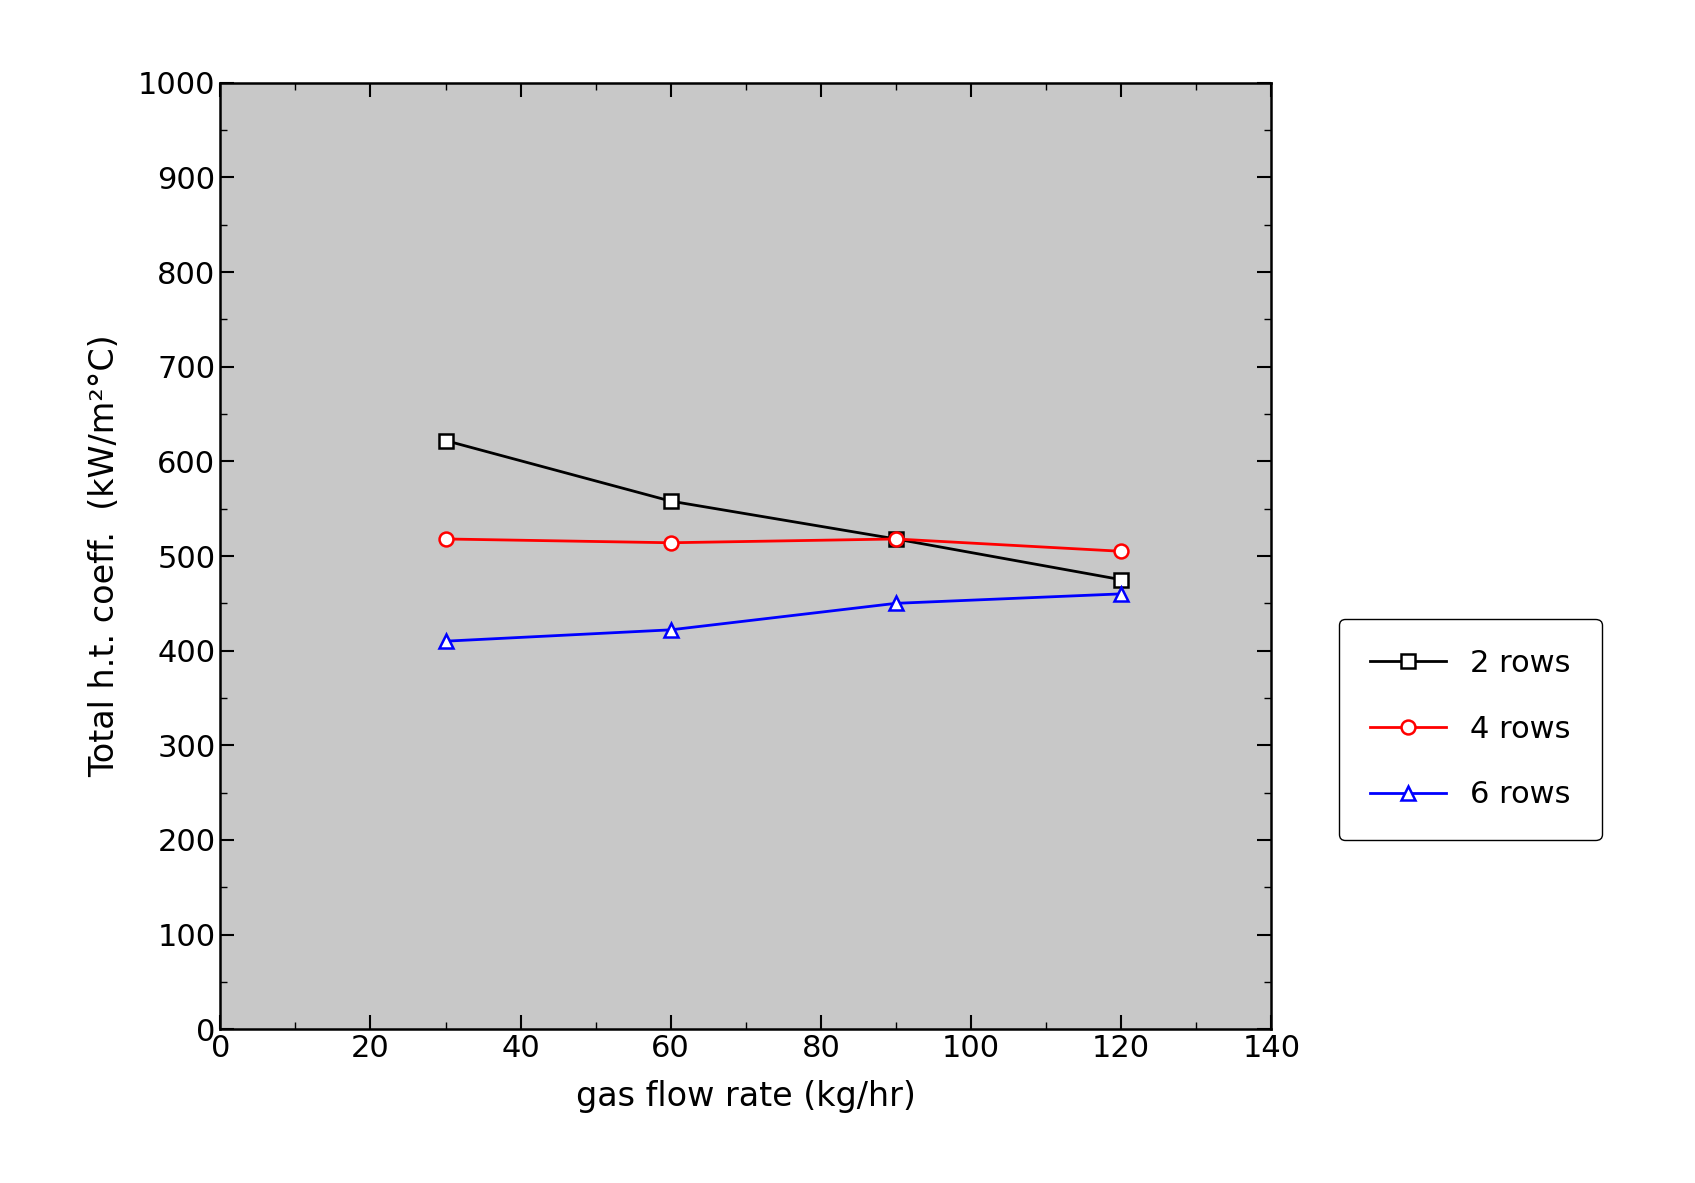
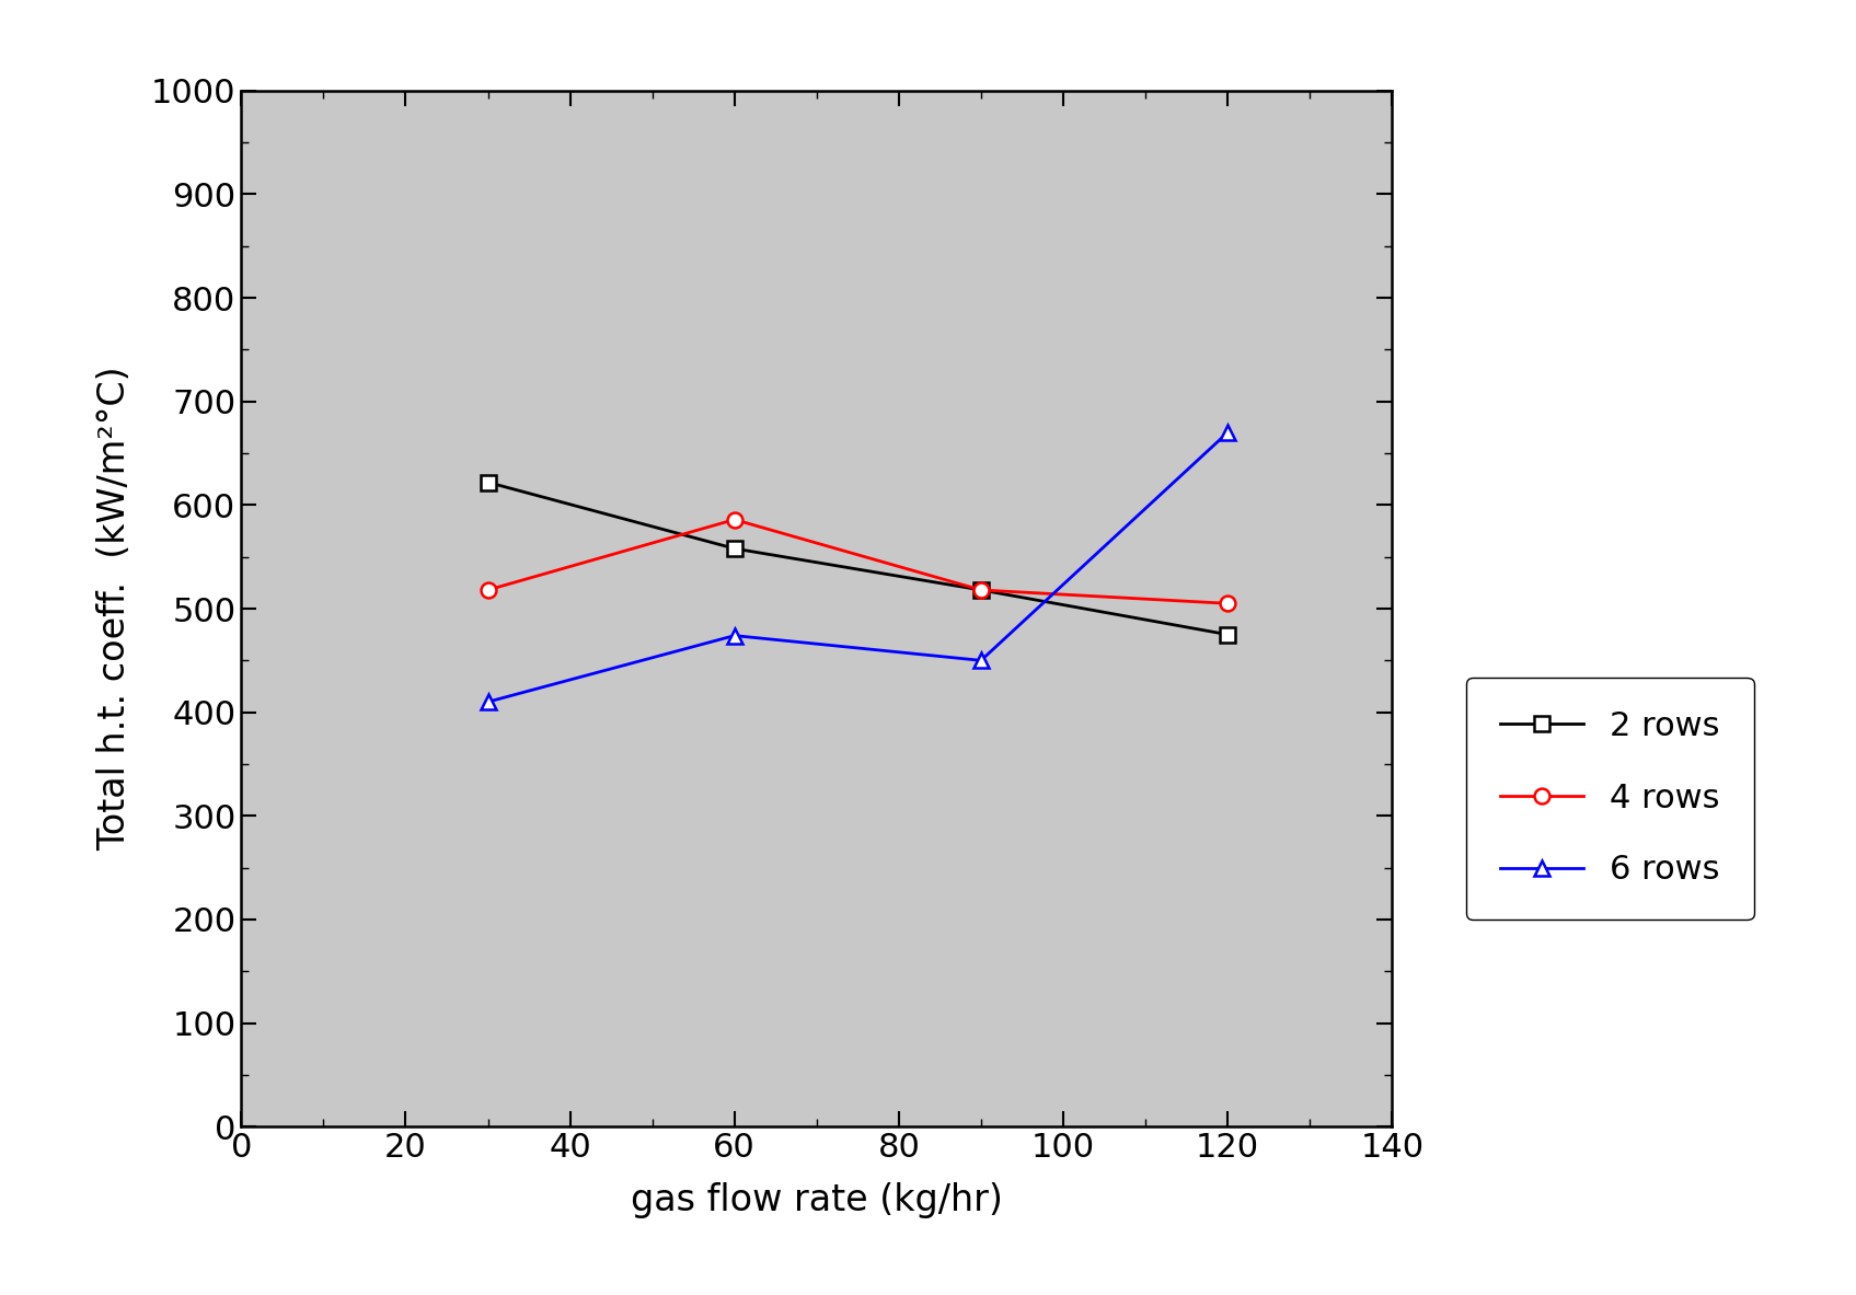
4 rows/60: 514 -> 586
6 rows/60: 422 -> 474
6 rows/120: 460 -> 670
